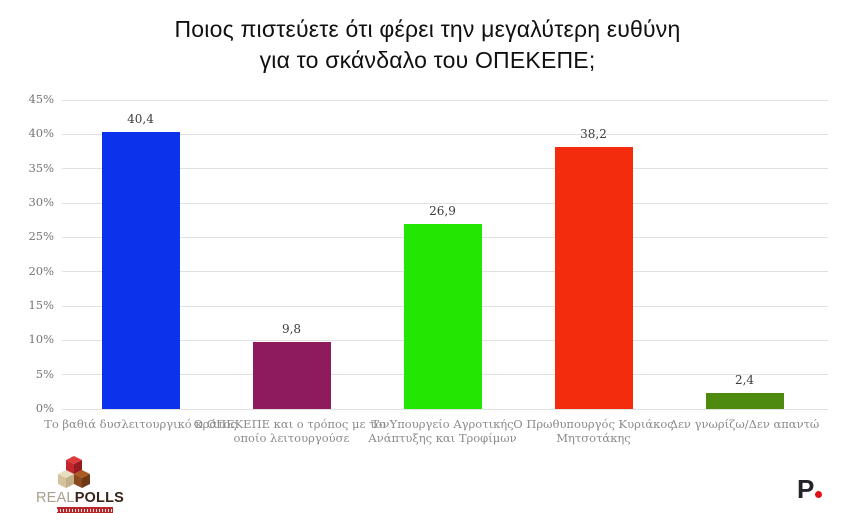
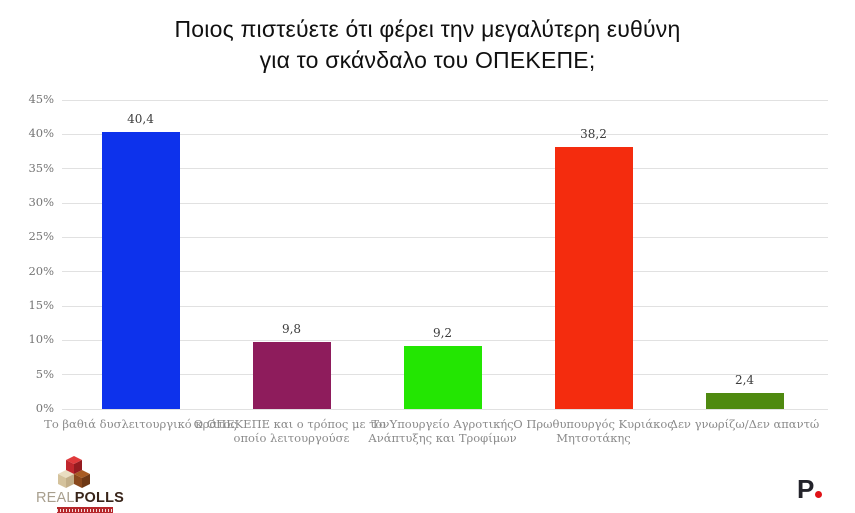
Το Υπουργείο Αγροτικής Ανάπτυξης και Τροφίμων: 26,9 -> 9,2
